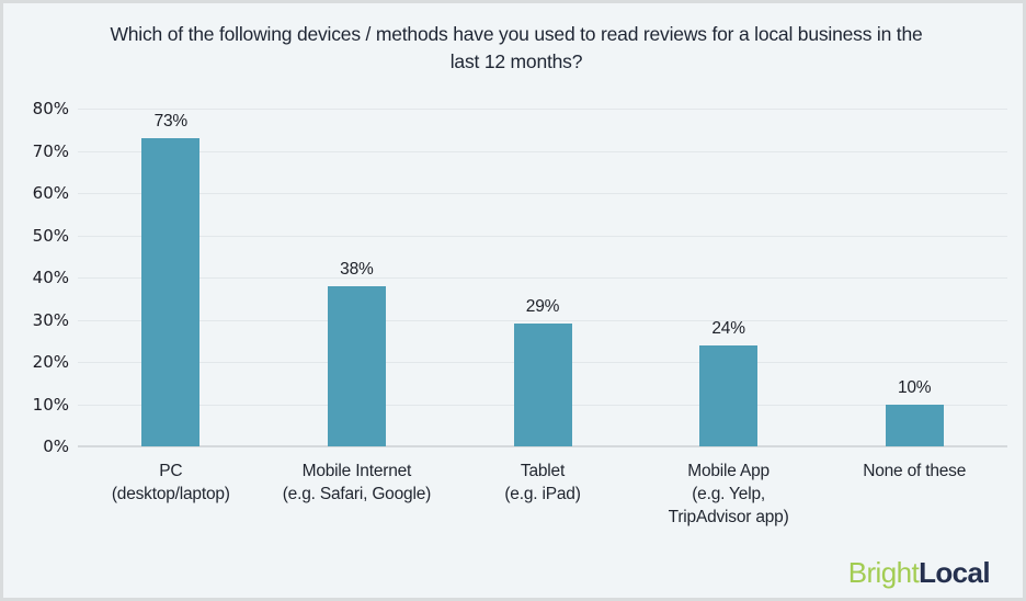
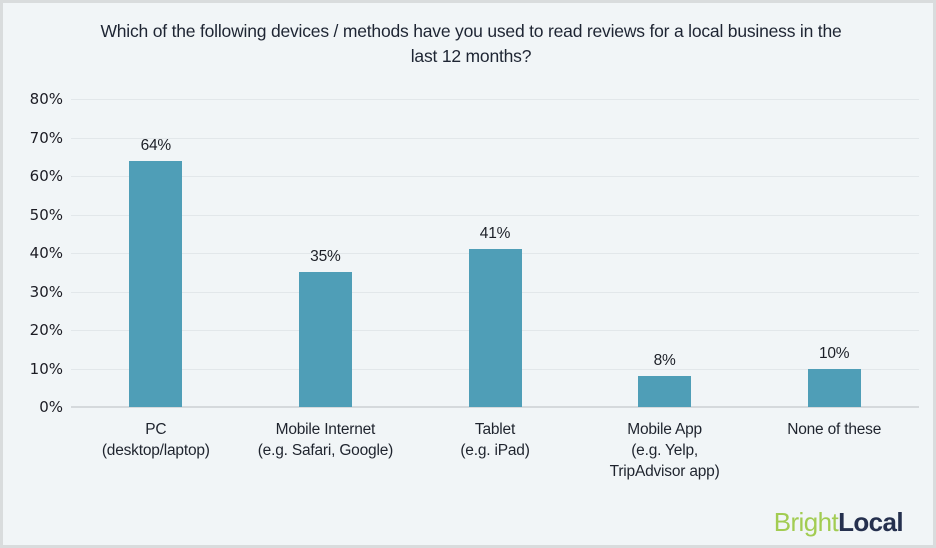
PC (desktop/laptop): 73% -> 64%
Mobile Internet (e.g. Safari, Google): 38% -> 35%
Tablet (e.g. iPad): 29% -> 41%
Mobile App (e.g. Yelp, TripAdvisor app): 24% -> 8%
